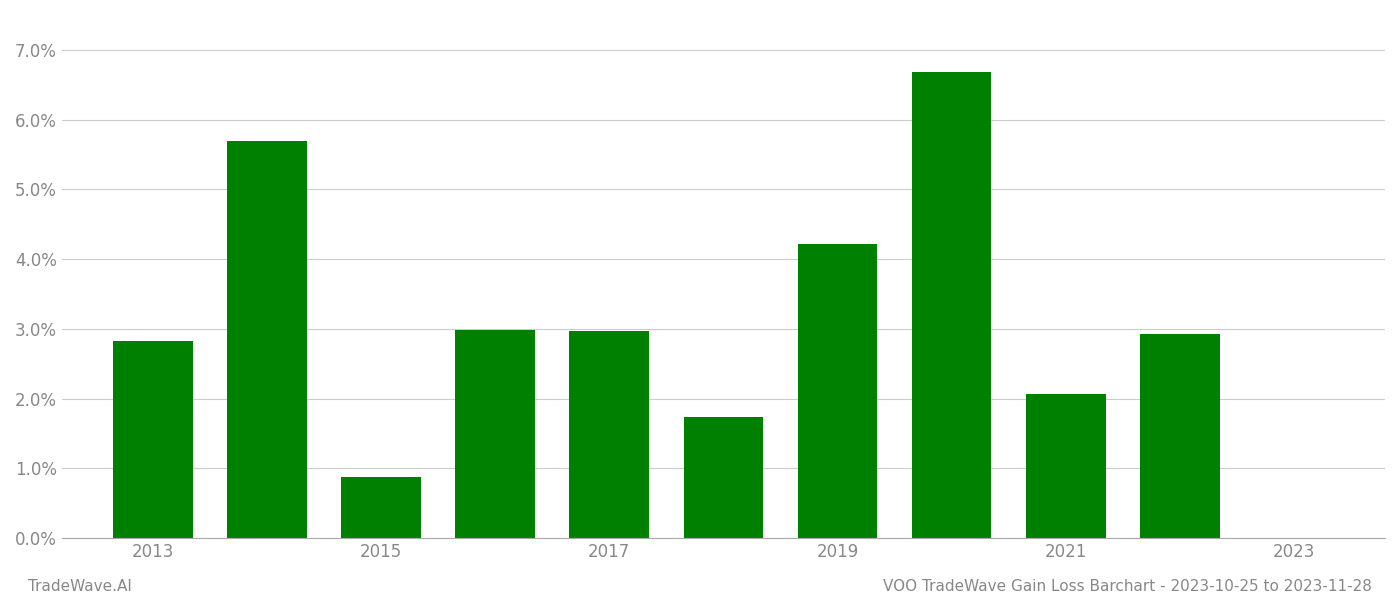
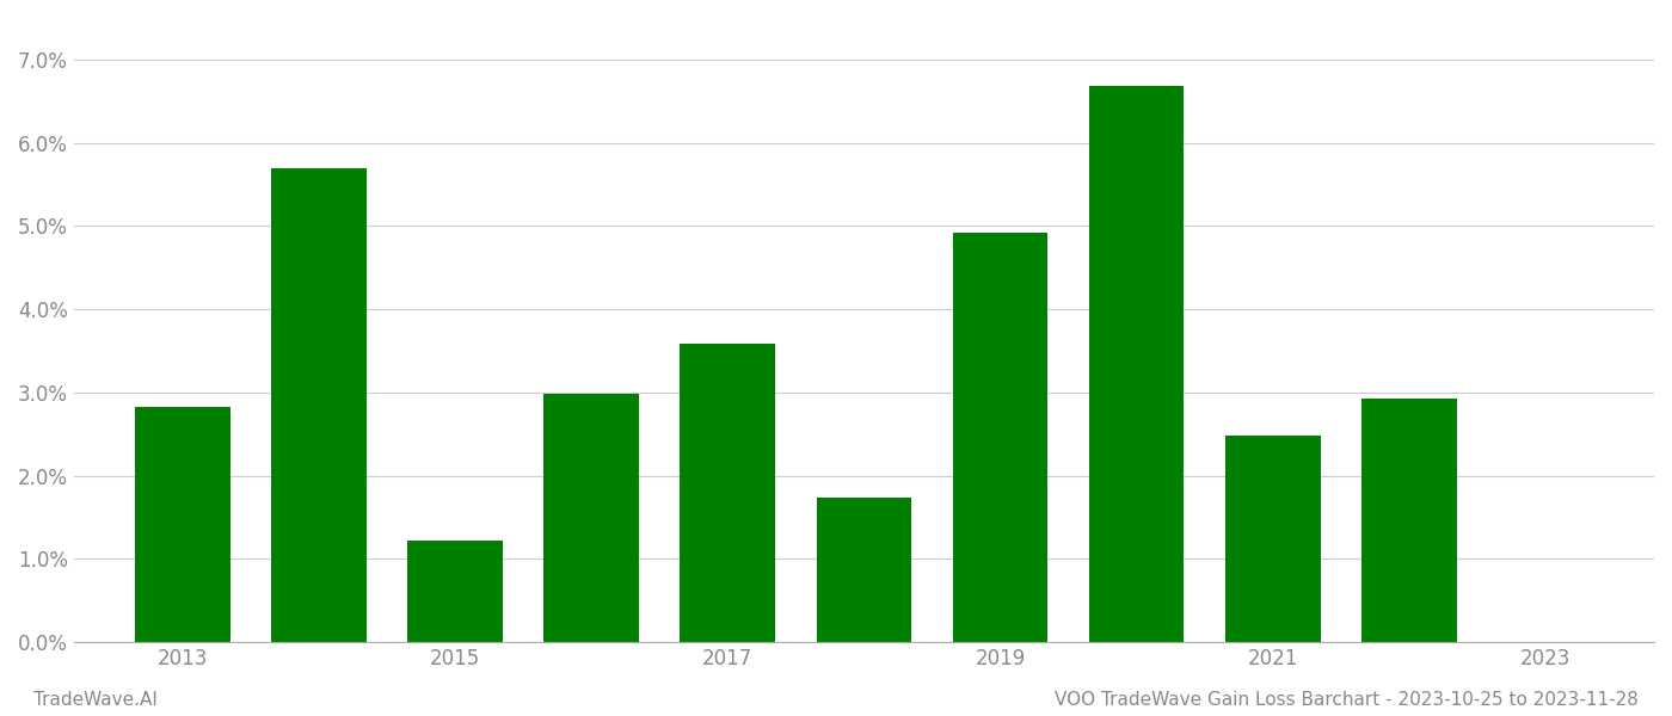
2015: 0.87% -> 1.22%
2017: 2.97% -> 3.58%
2019: 4.22% -> 4.92%
2021: 2.07% -> 2.48%
